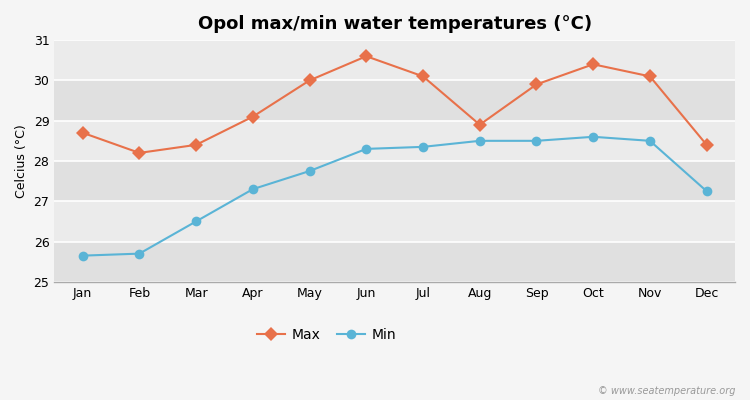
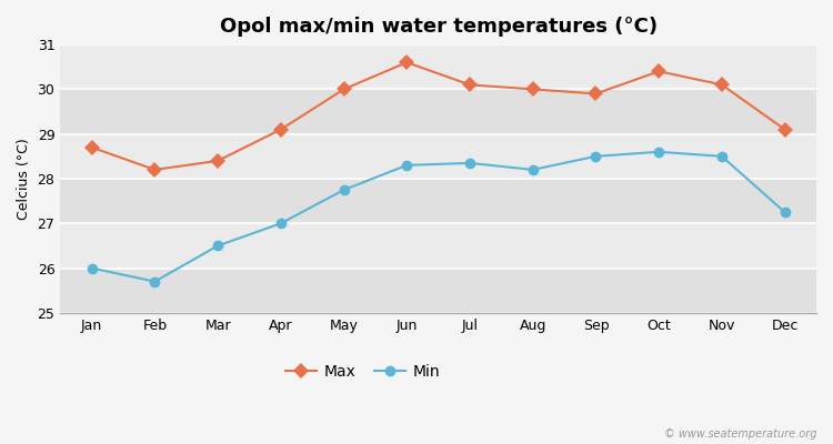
Min/Jan: 25.65 -> 26.00
Min/Apr: 27.30 -> 27.00
Max/Aug: 28.9 -> 30.0
Min/Aug: 28.50 -> 28.20
Max/Dec: 28.4 -> 29.1
